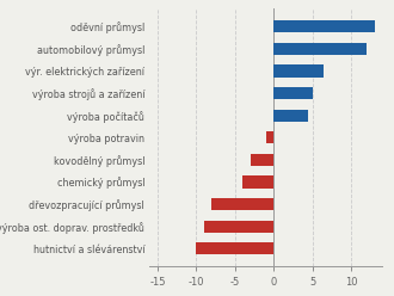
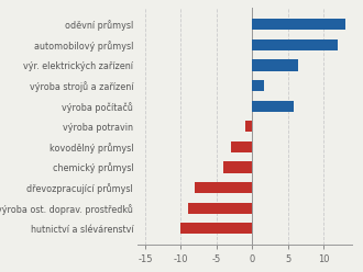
výroba strojů a zařízení: 5.0 -> 1.6
výroba počítačů: 4.5 -> 5.8
